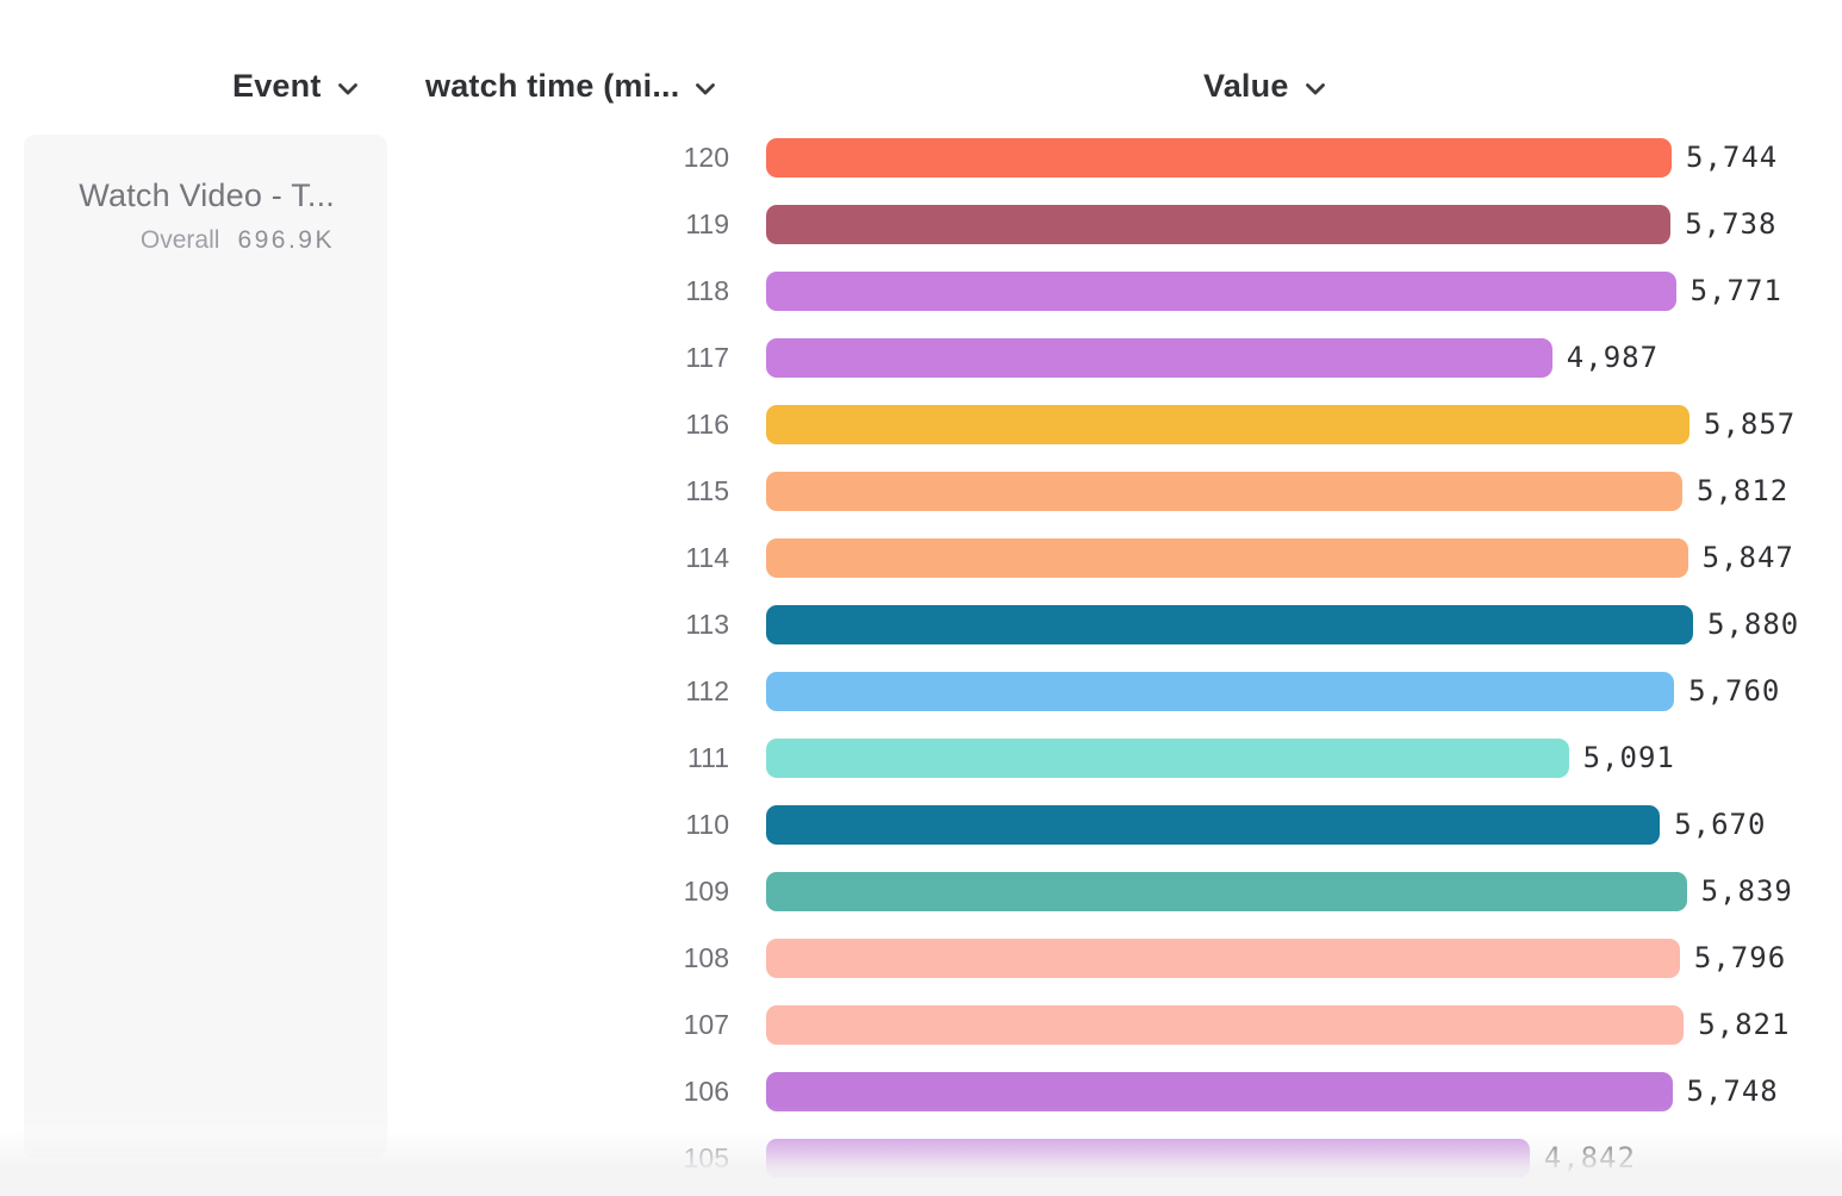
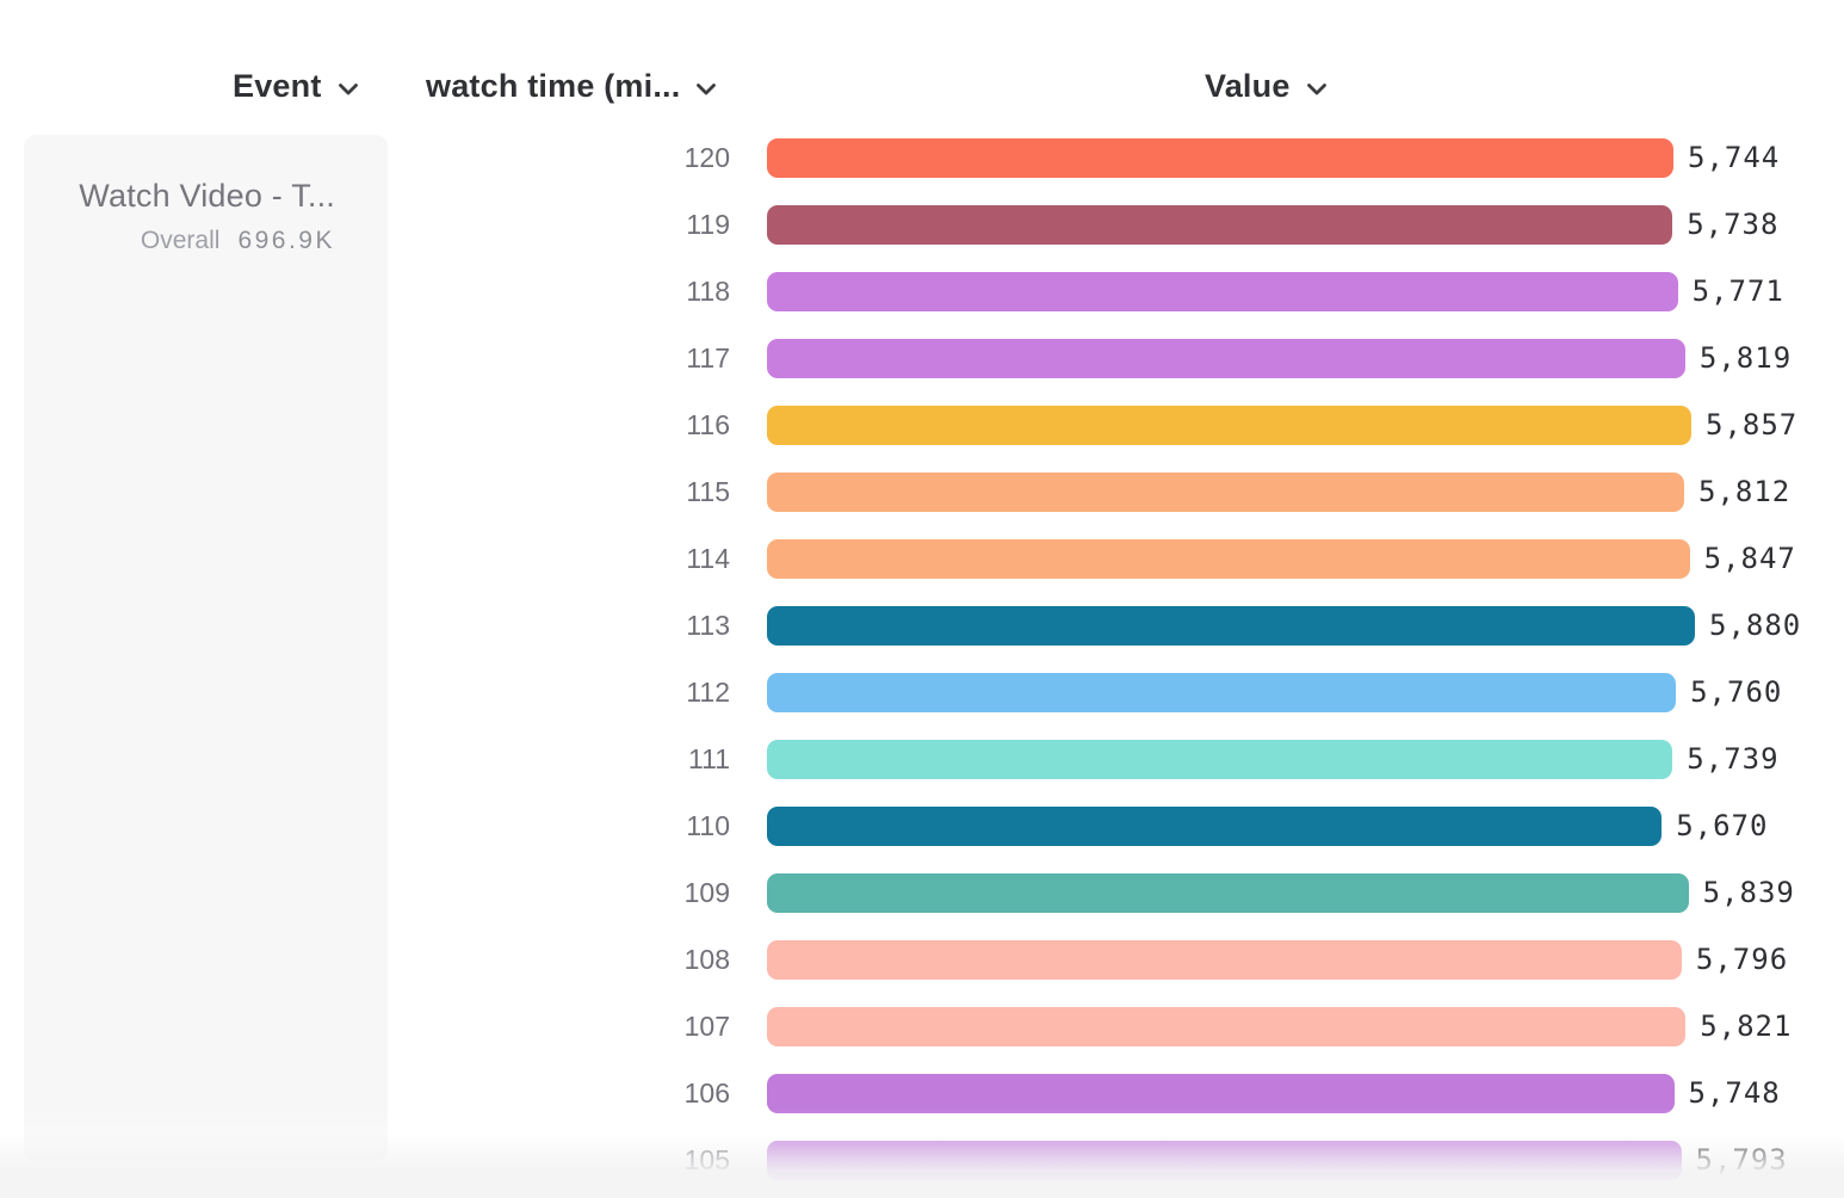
117: 4,987 -> 5,819
111: 5,091 -> 5,739
105: 4,842 -> 5,793
